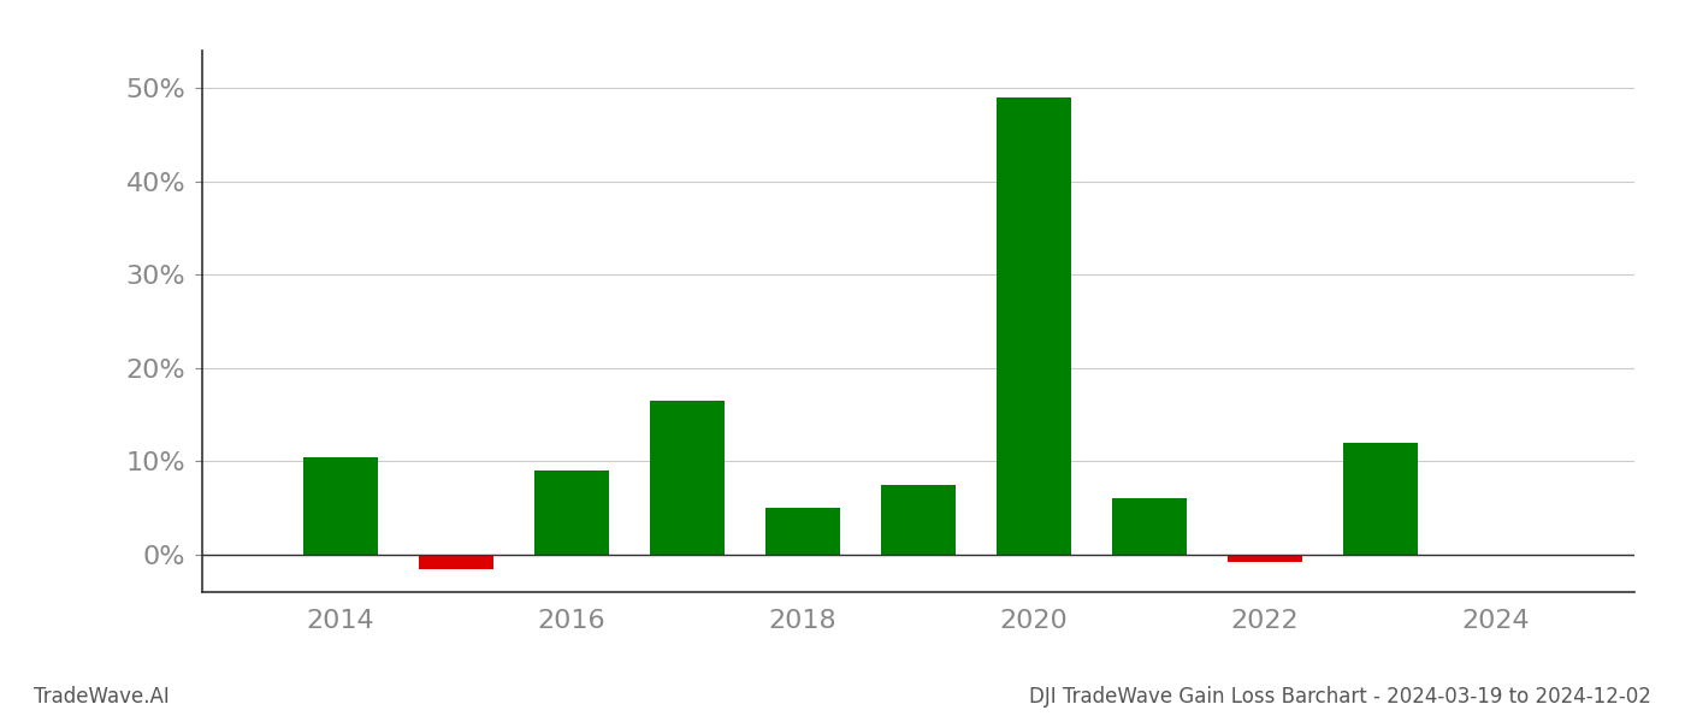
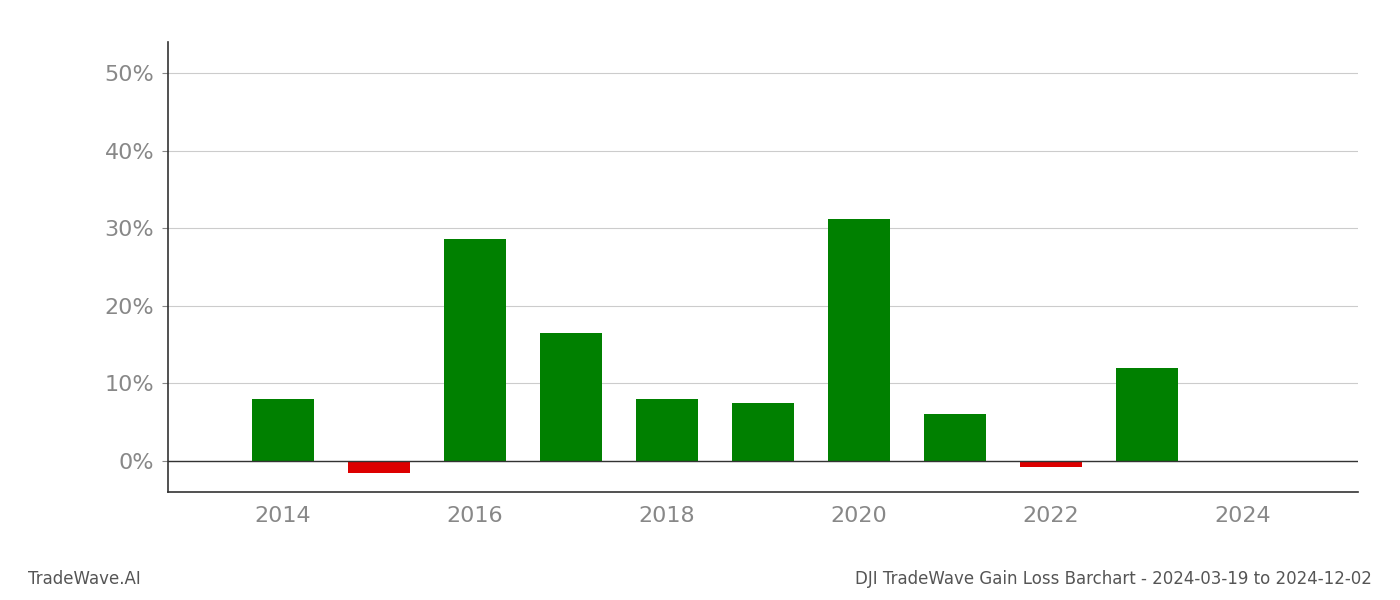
2014: 10.5% -> 8.0%
2016: 9.0% -> 28.6%
2018: 5.0% -> 8.0%
2020: 49.0% -> 31.2%
